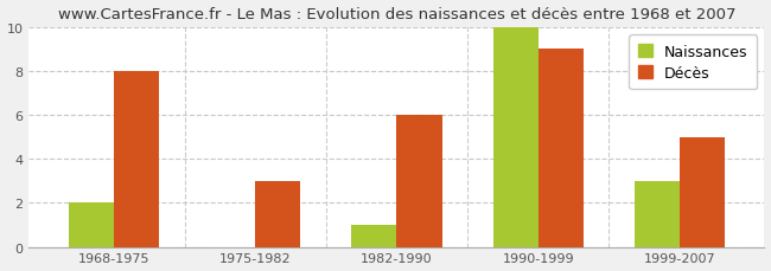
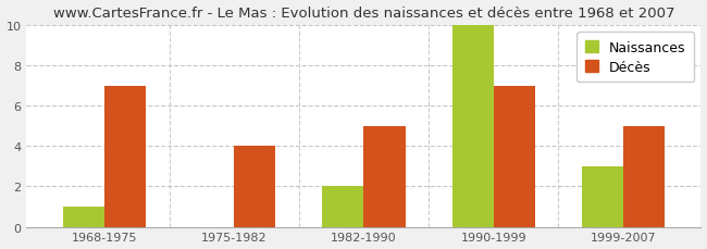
Naissances/1968-1975: 2 -> 1
Décès/1968-1975: 8 -> 7
Décès/1975-1982: 3 -> 4
Naissances/1982-1990: 1 -> 2
Décès/1982-1990: 6 -> 5
Décès/1990-1999: 9 -> 7
